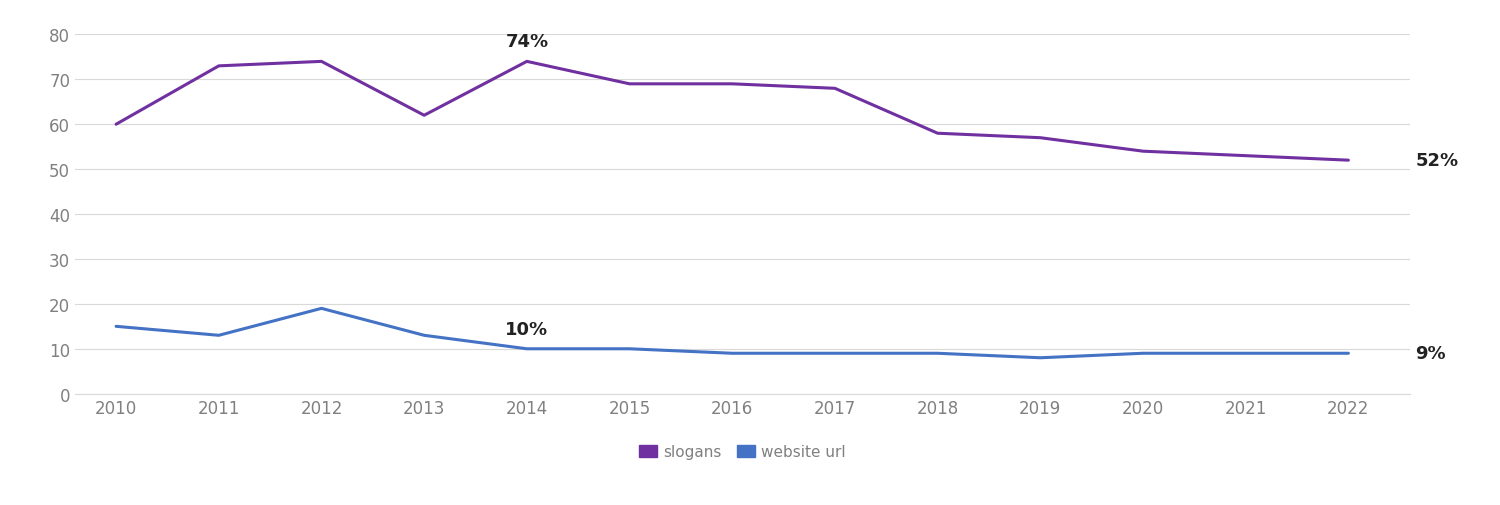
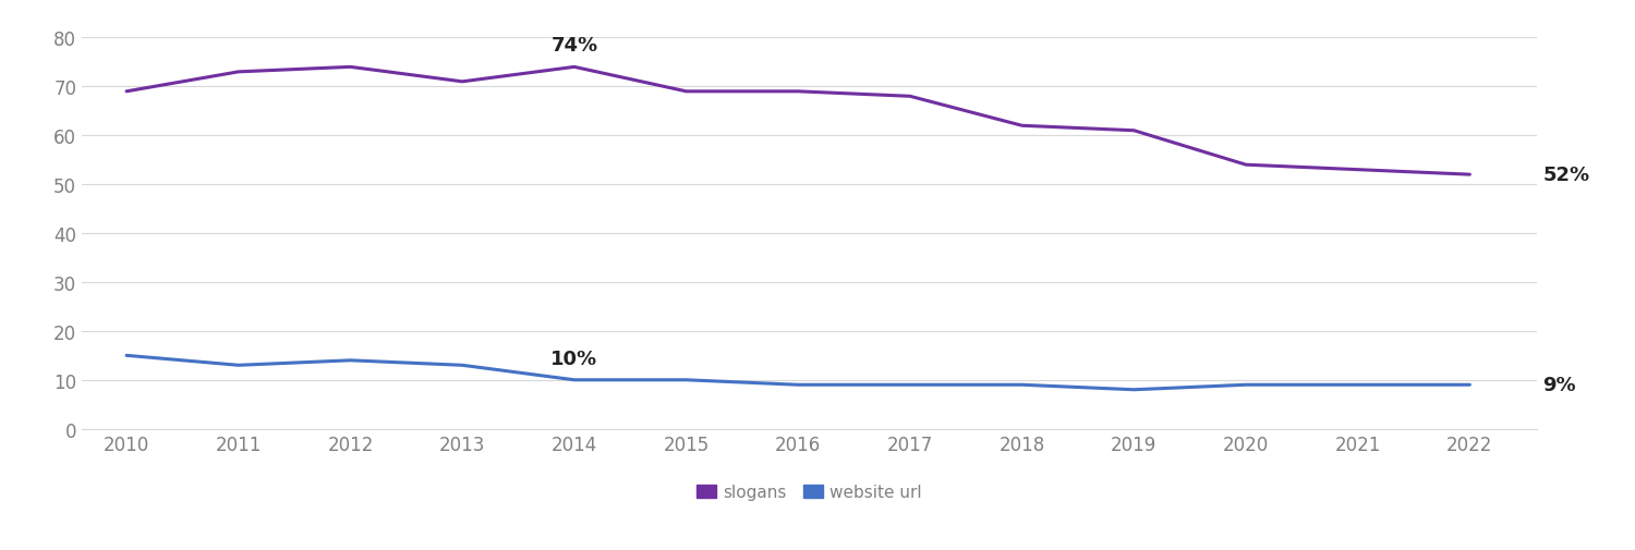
slogans/2010: 60 -> 69
website url/2012: 19 -> 14
slogans/2013: 62 -> 71
slogans/2018: 58 -> 62
slogans/2019: 57 -> 61
